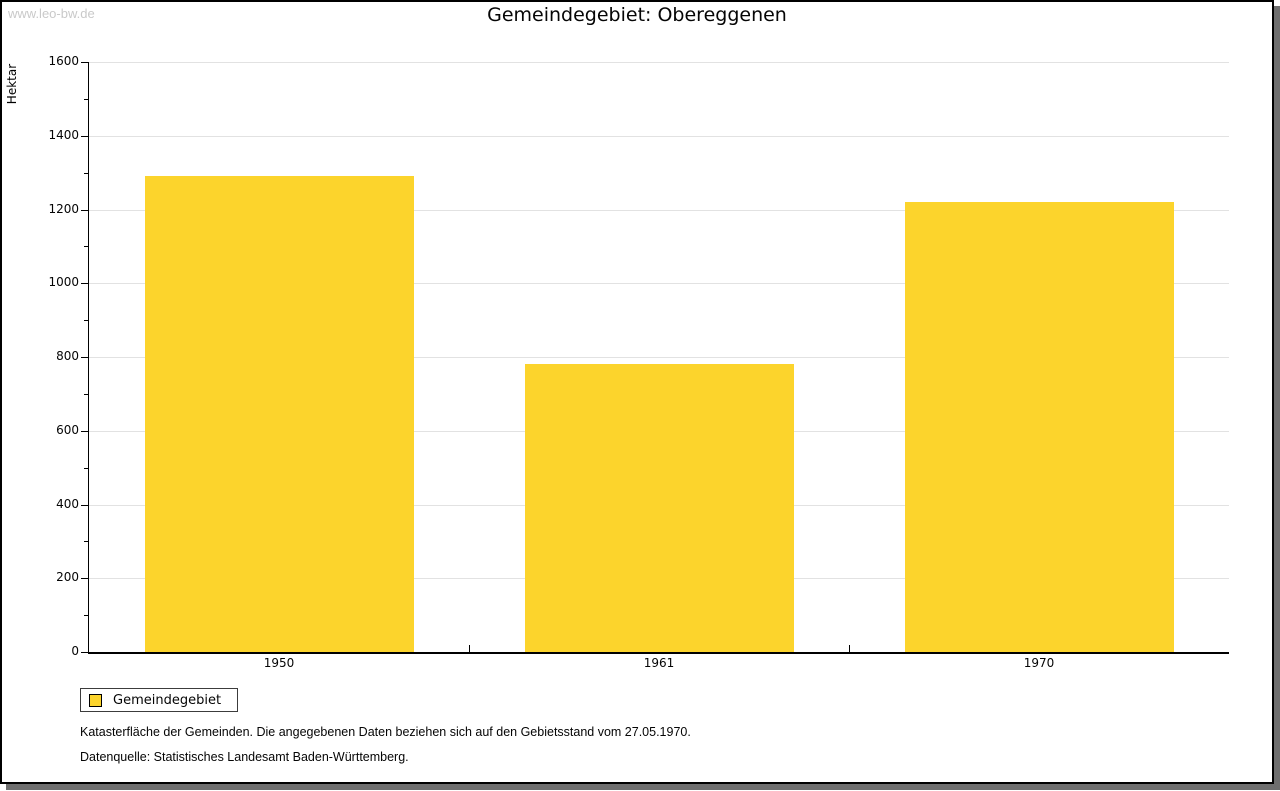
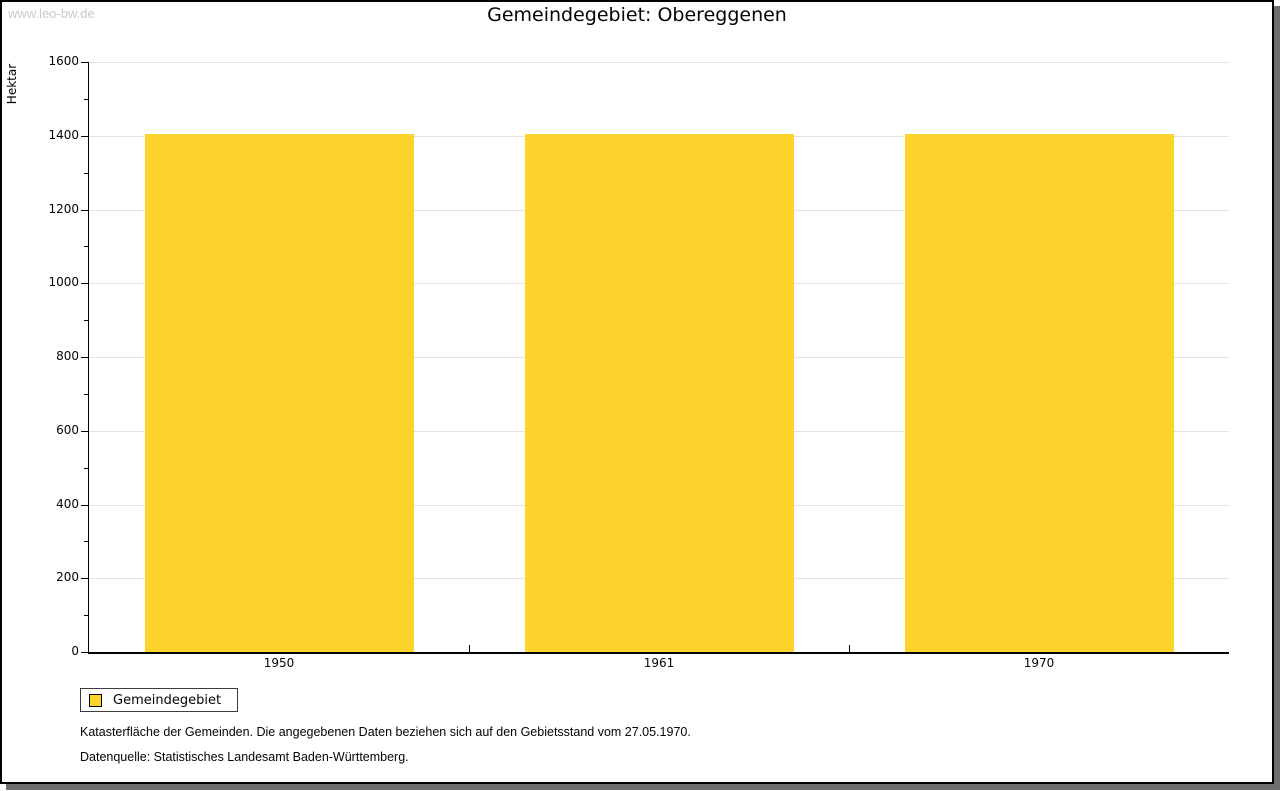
1950: 1290 -> 1400
1961: 780 -> 1400
1970: 1220 -> 1400
